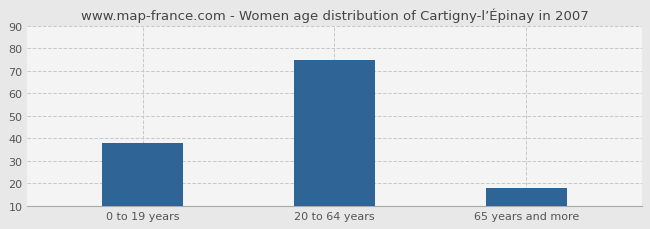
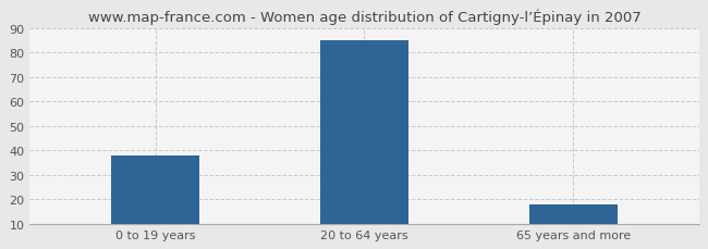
20 to 64 years: 75 -> 85
